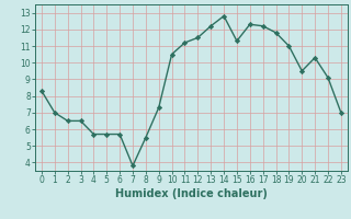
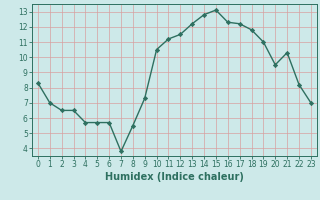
15: 11.3 -> 13.1
22: 9.1 -> 8.2
